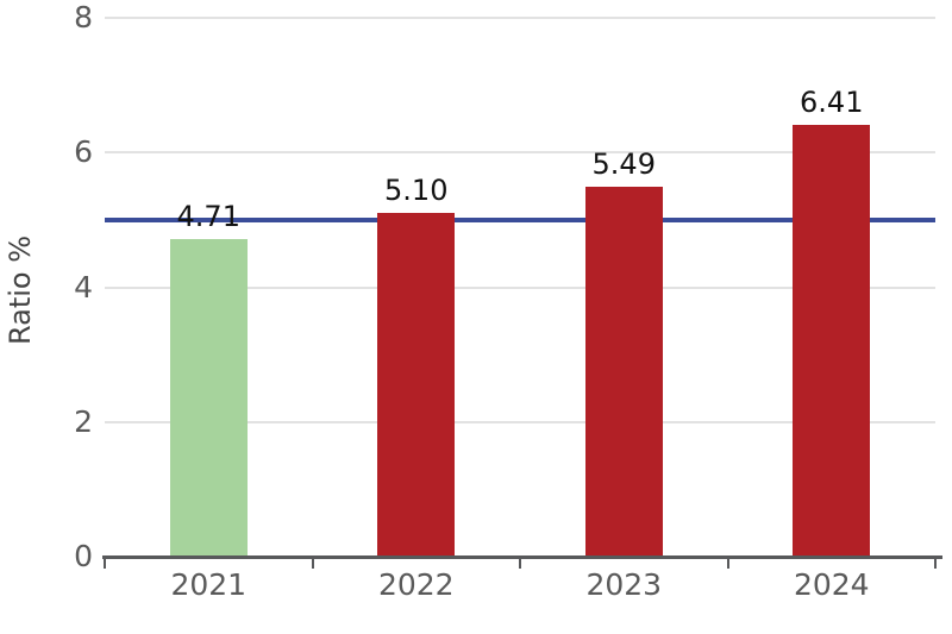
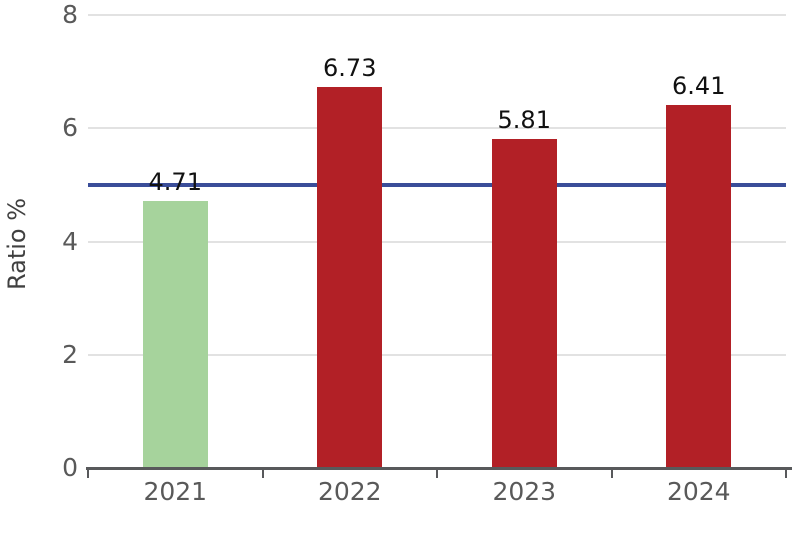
2022: 5.10 -> 6.73
2023: 5.49 -> 5.81
